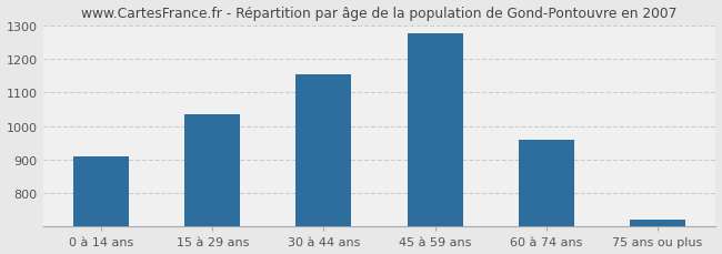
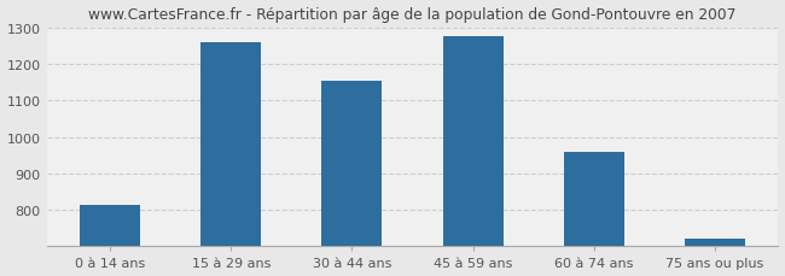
0 à 14 ans: 910 -> 815
15 à 29 ans: 1035 -> 1260
